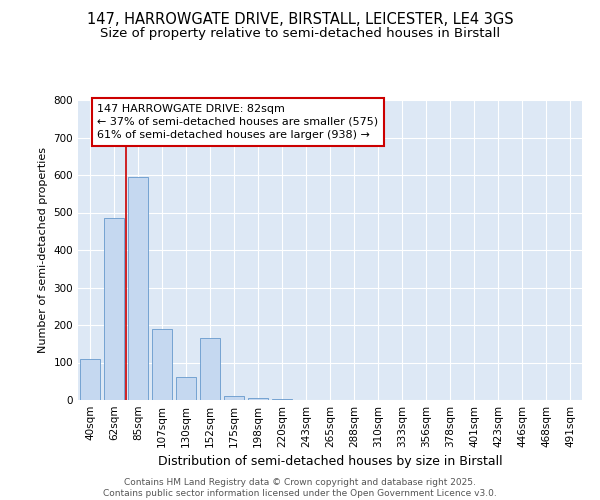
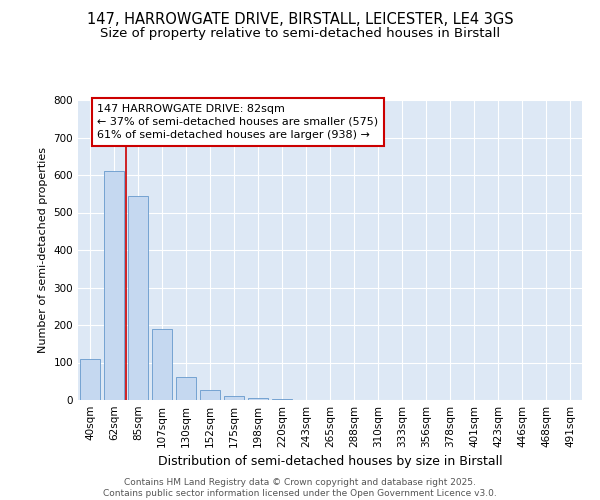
62sqm: 485 -> 610
85sqm: 595 -> 545
152sqm: 165 -> 28
